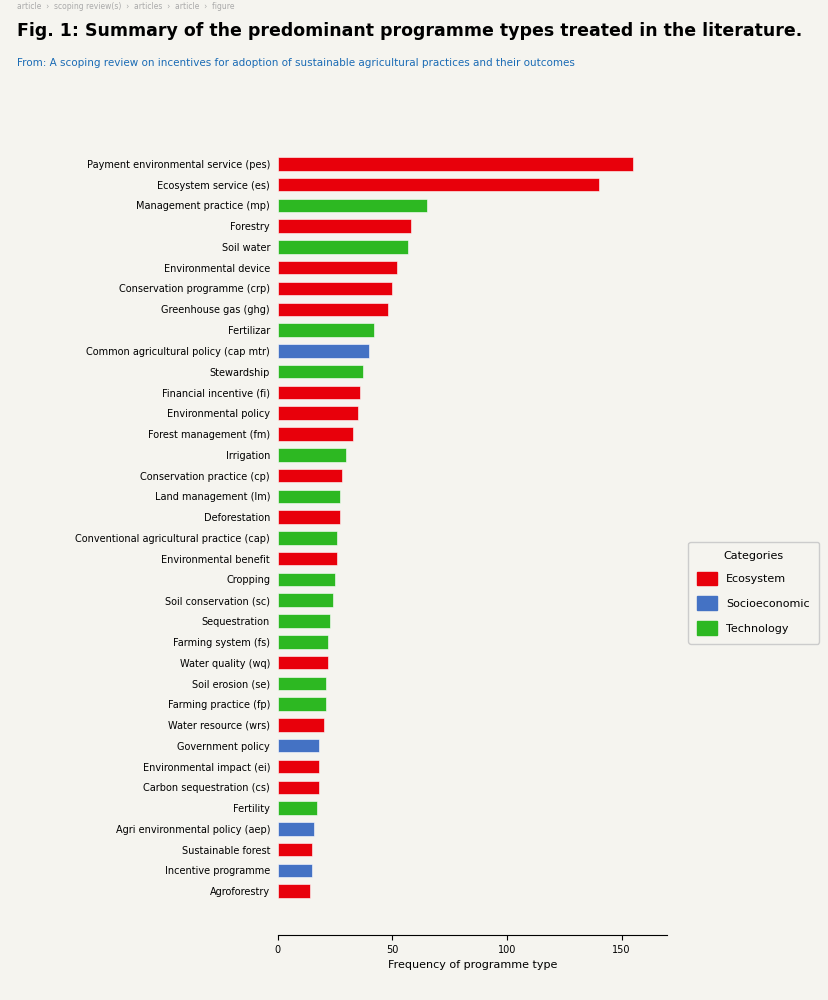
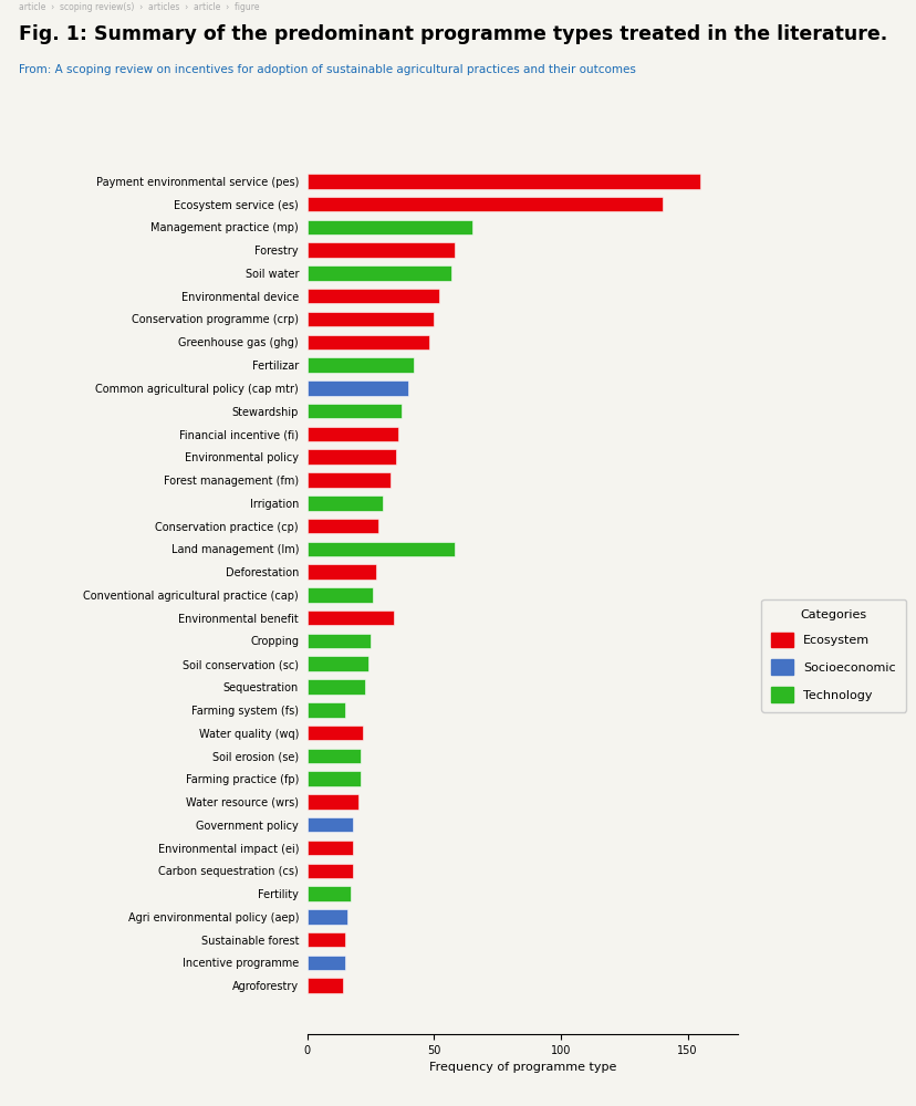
Land management (lm): 27 -> 58
Environmental benefit: 26 -> 34
Farming system (fs): 22 -> 15
